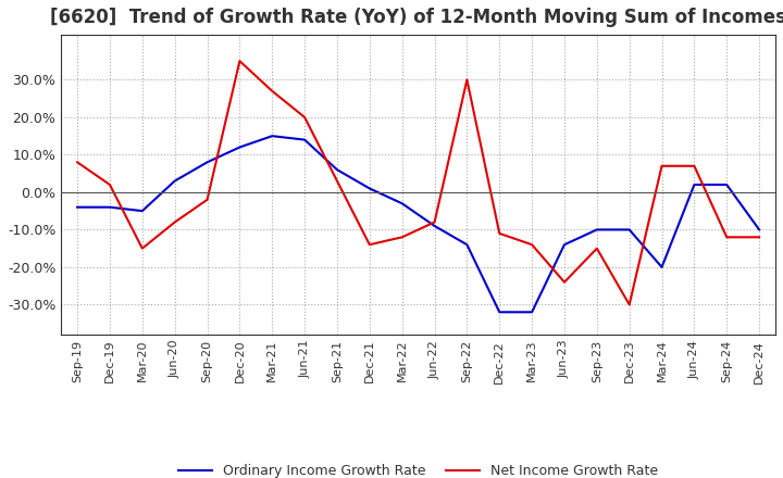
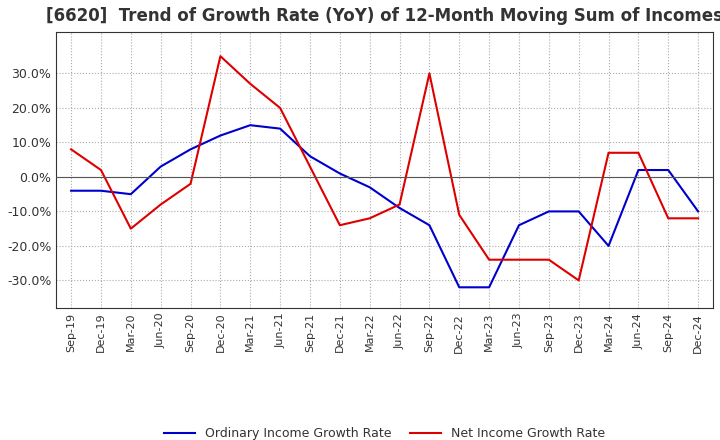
Net Income Growth Rate/Mar-23: -14% -> -24%
Net Income Growth Rate/Sep-23: -15% -> -24%
